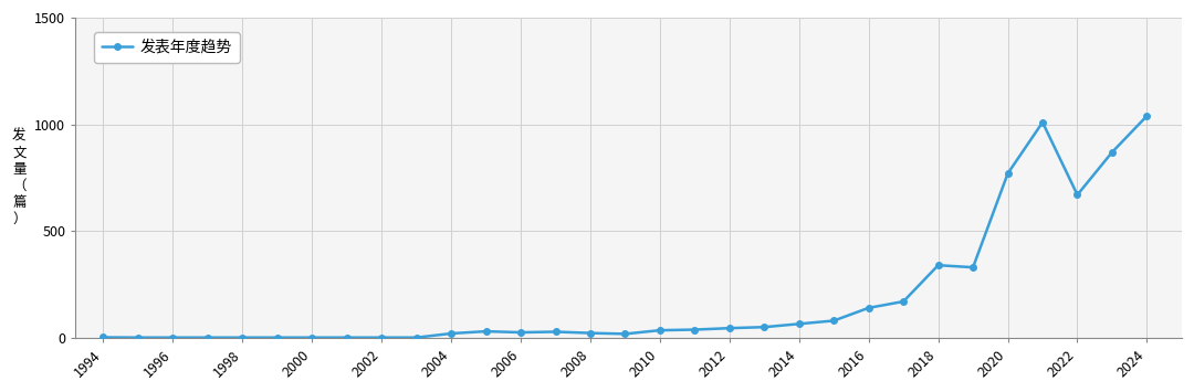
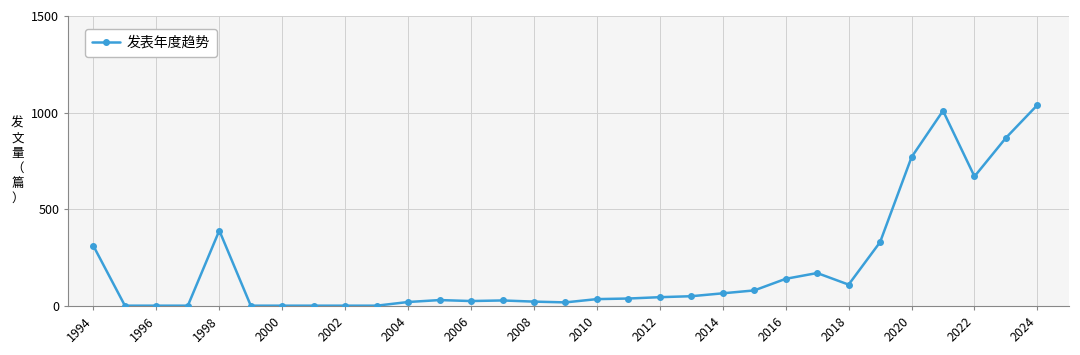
1994: 0 -> 310
1998: 0 -> 390
2018: 340 -> 110
